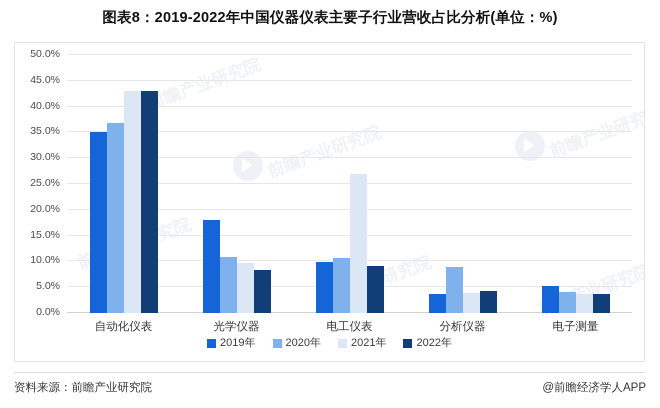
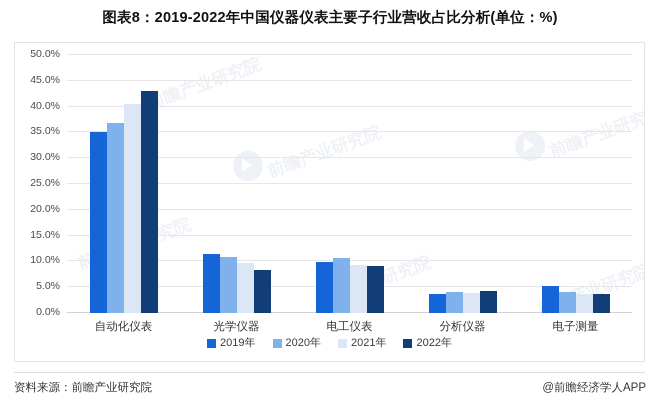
2021年/自动化仪表: 43% -> 41%
2019年/光学仪器: 18% -> 11%
2021年/电工仪表: 27% -> 9%
2020年/分析仪器: 9% -> 4%
